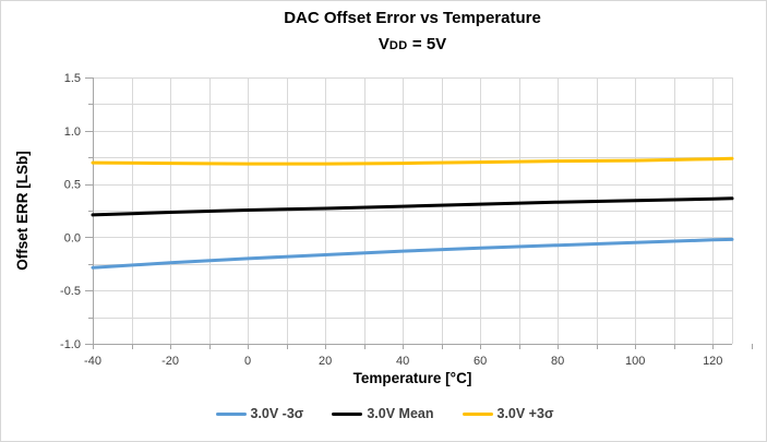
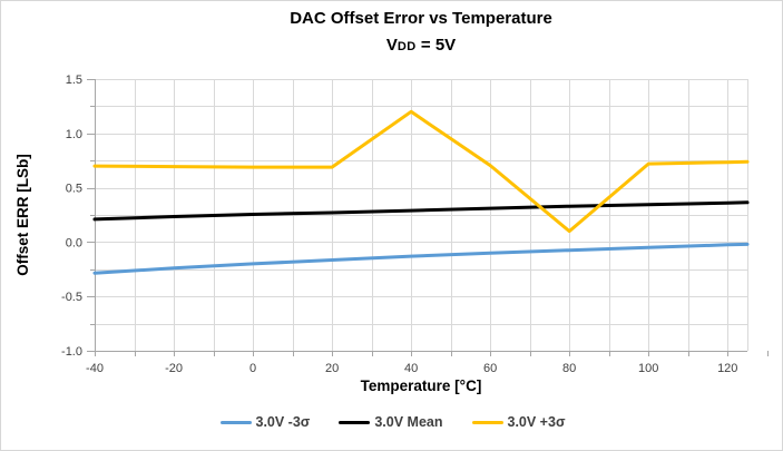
3.0V +3σ/40: 0.7 -> 1.2
3.0V +3σ/80: 0.7 -> 0.1
